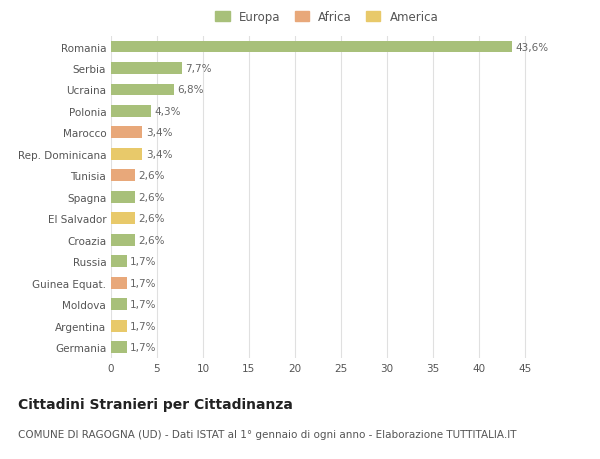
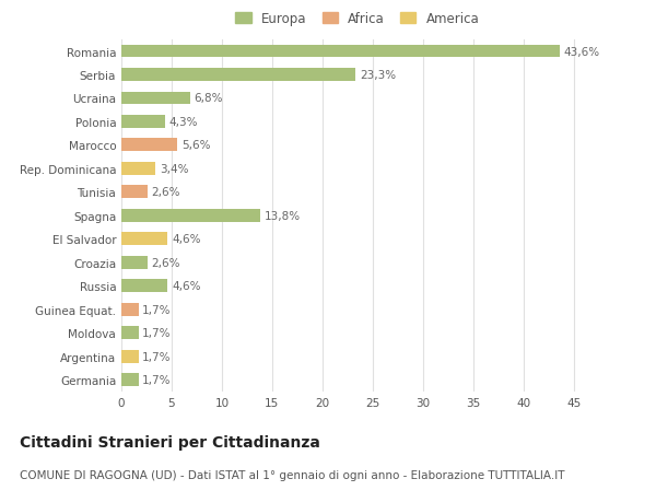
Serbia: 7,7% -> 23,3%
Marocco: 3,4% -> 5,6%
Spagna: 2,6% -> 13,8%
El Salvador: 2,6% -> 4,6%
Russia: 1,7% -> 4,6%
